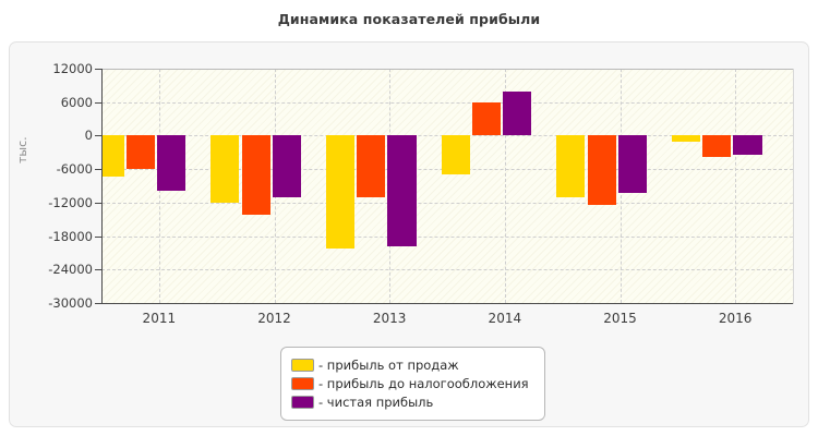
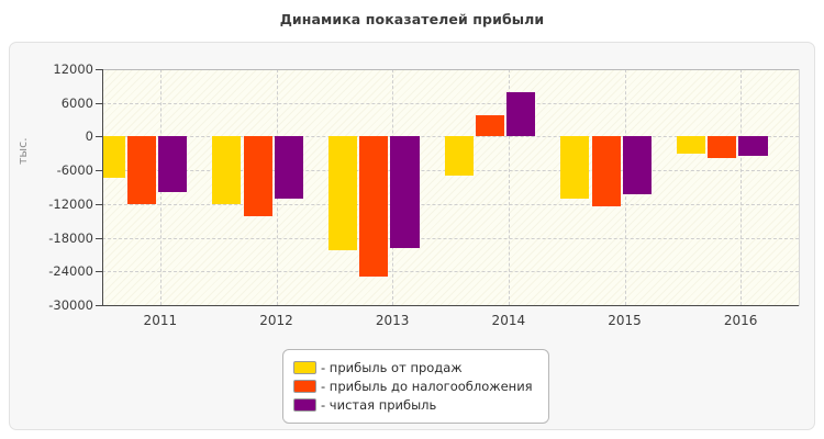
- прибыль до налогообложения/2011: -6000 -> -12000
- прибыль до налогообложения/2013: -11000 -> -25000
- прибыль до налогообложения/2014: 6000 -> 4000
- прибыль от продаж/2016: -1000 -> -3000
